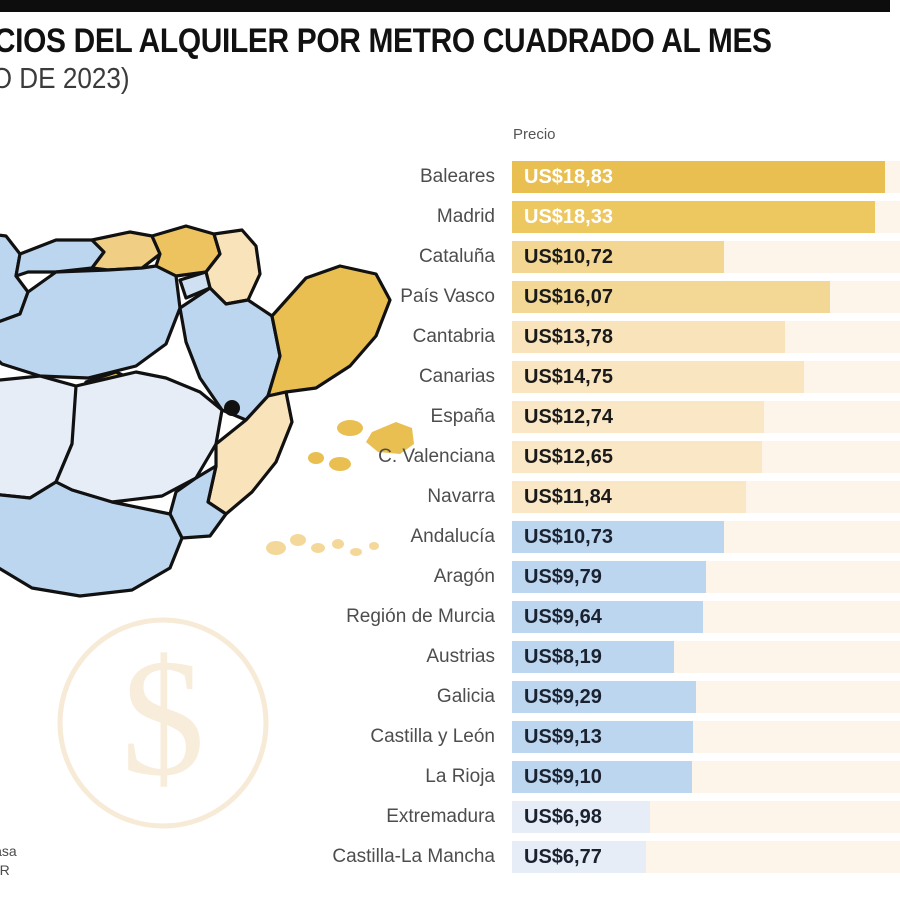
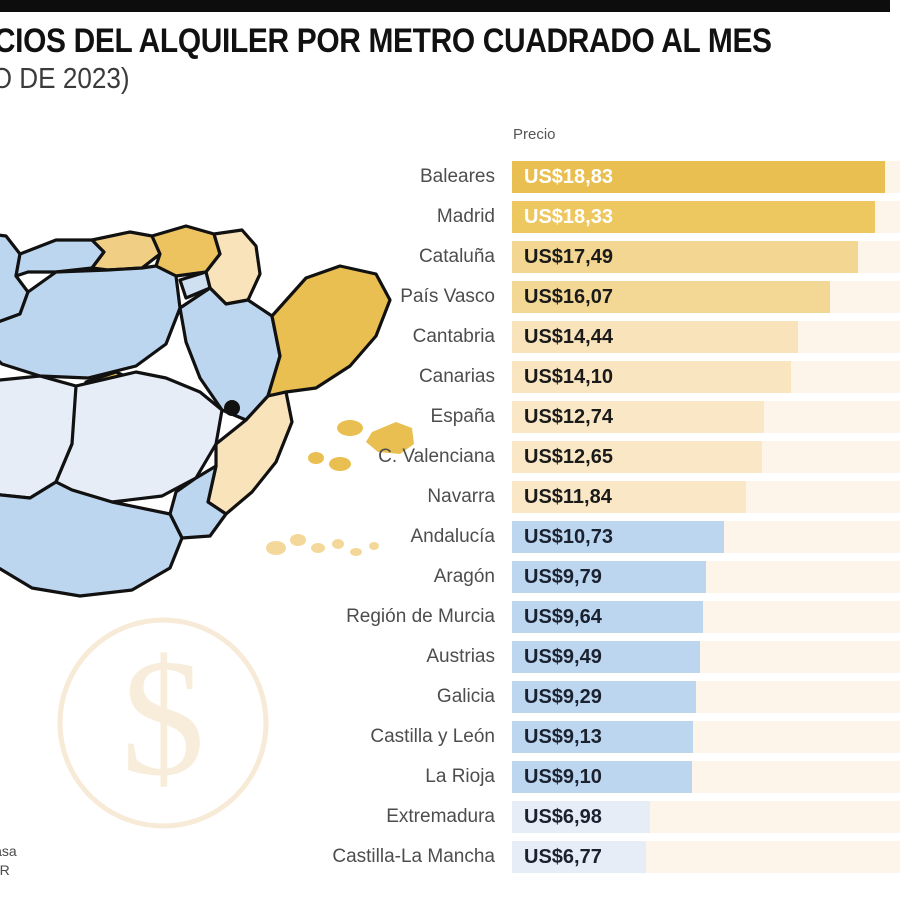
Cataluña: 10,72 -> 17,49
Cantabria: 13,78 -> 14,44
Canarias: 14,75 -> 14,10
Austrias: 8,19 -> 9,49
